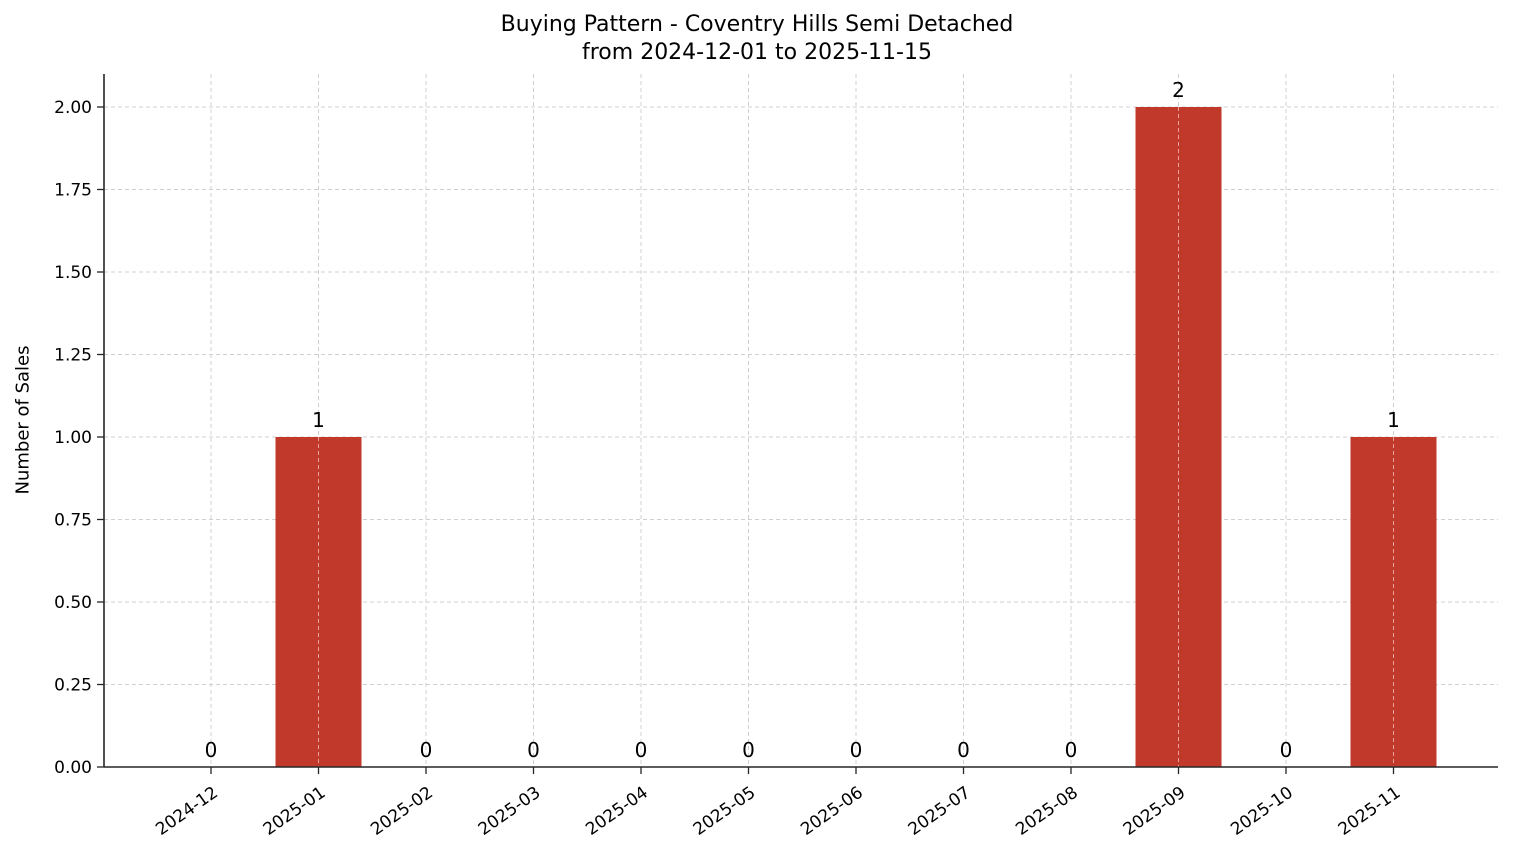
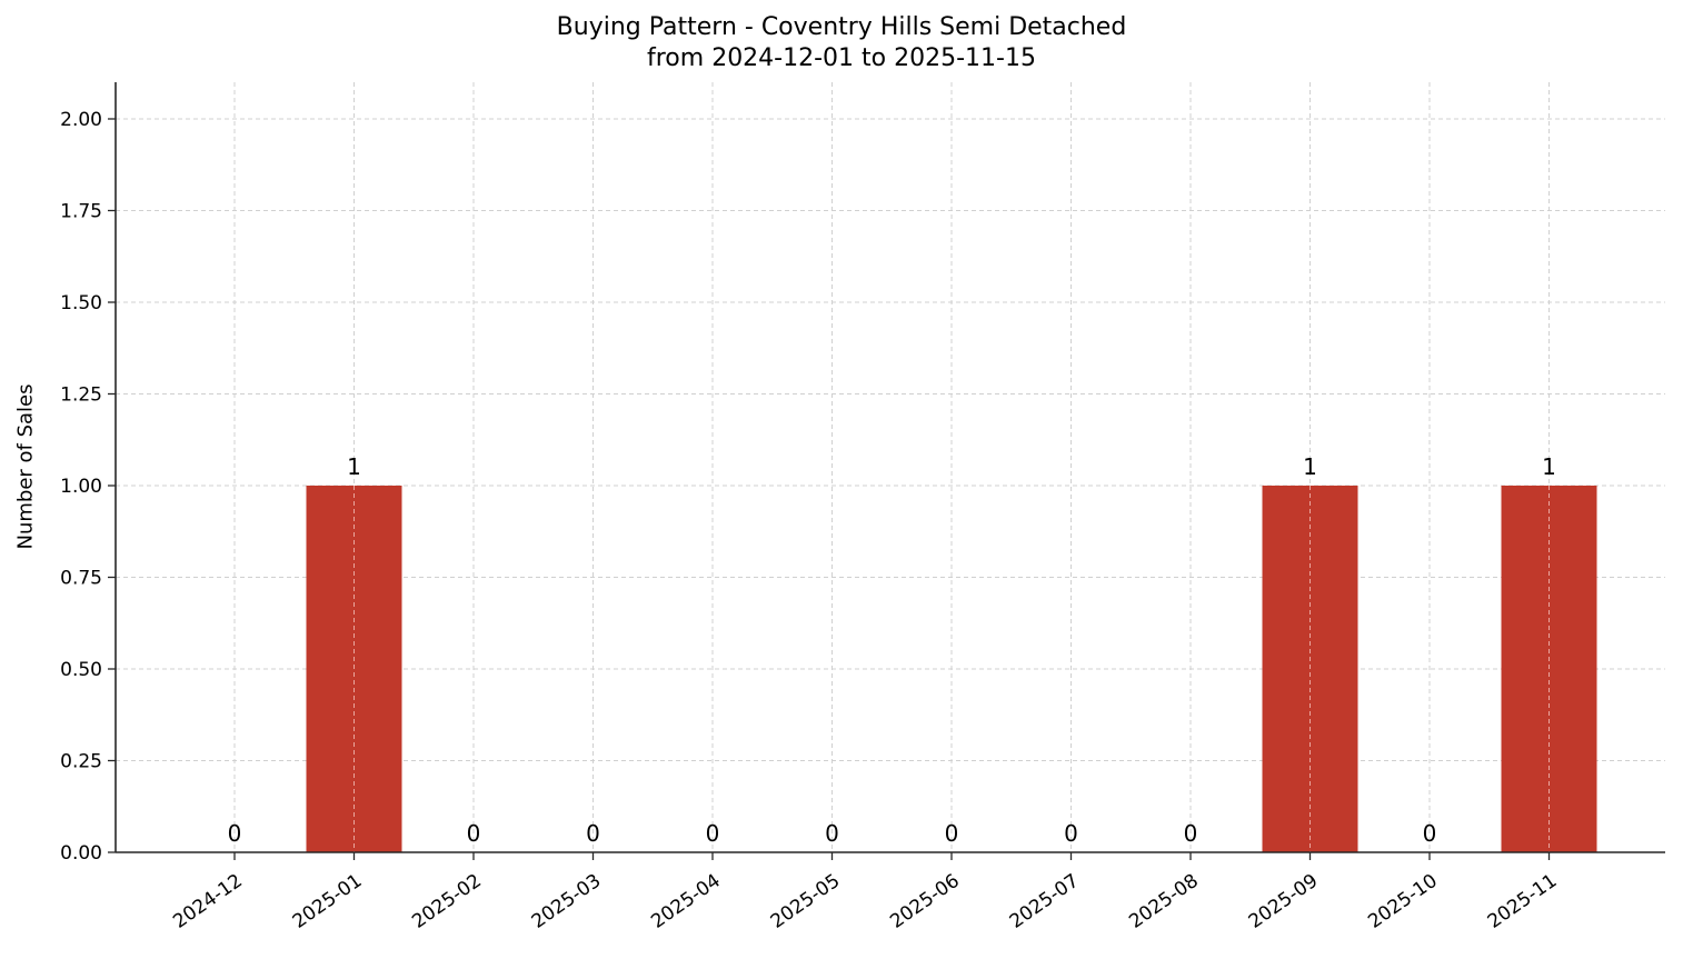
2025-09: 2 -> 1
